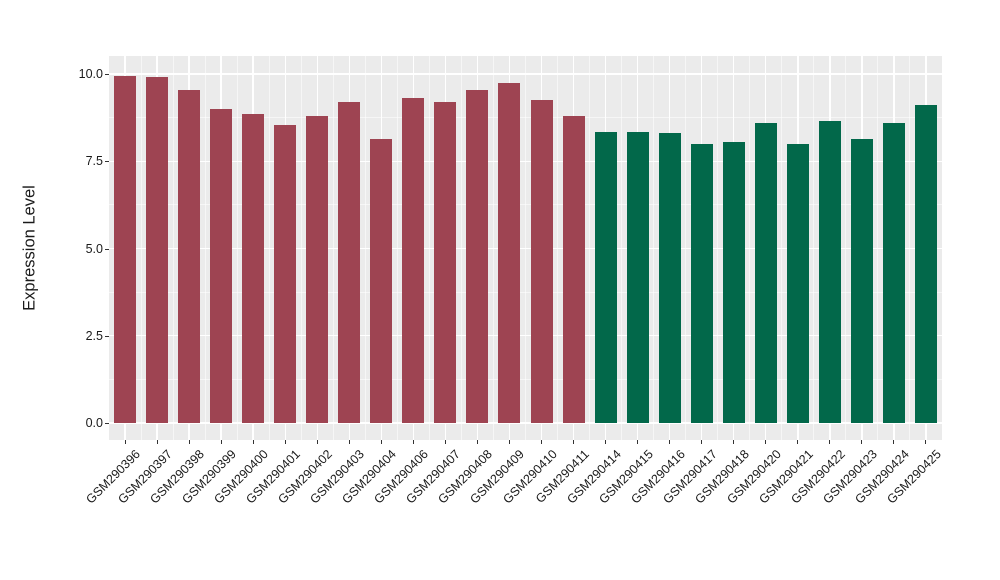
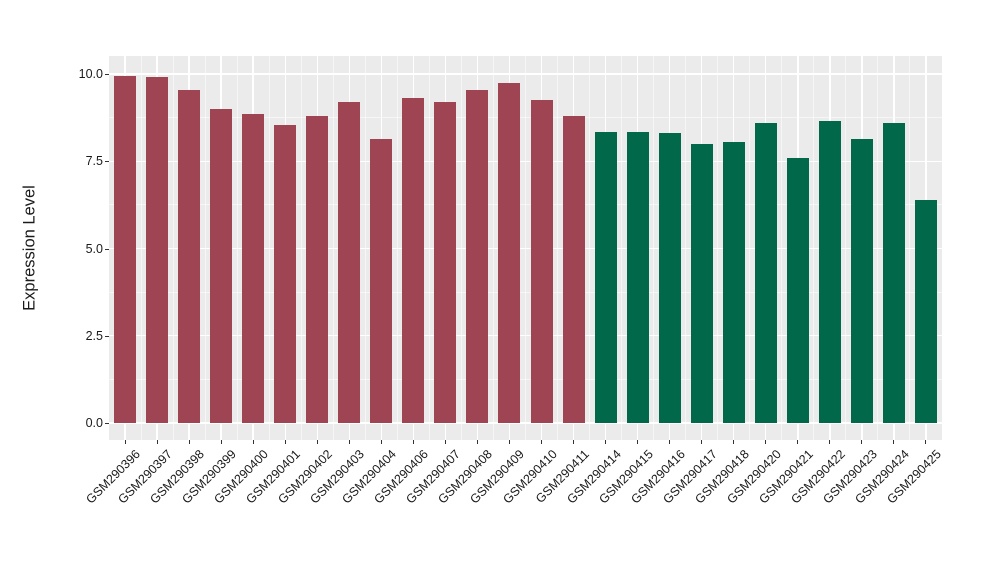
GSM290421: 8.0 -> 7.6
GSM290425: 9.1 -> 6.4
